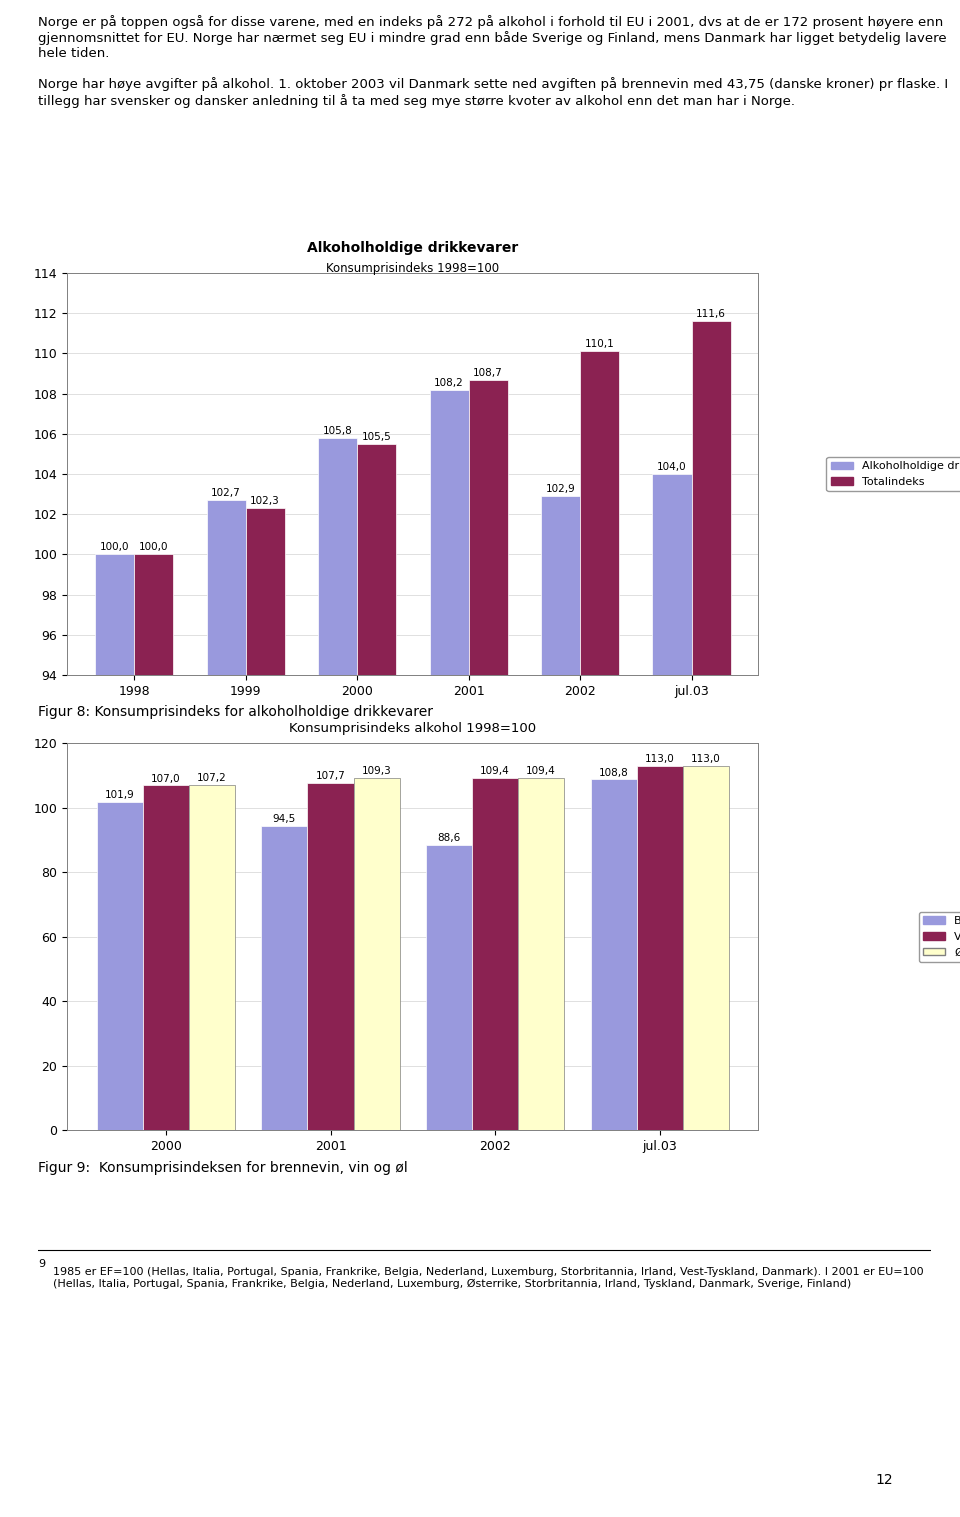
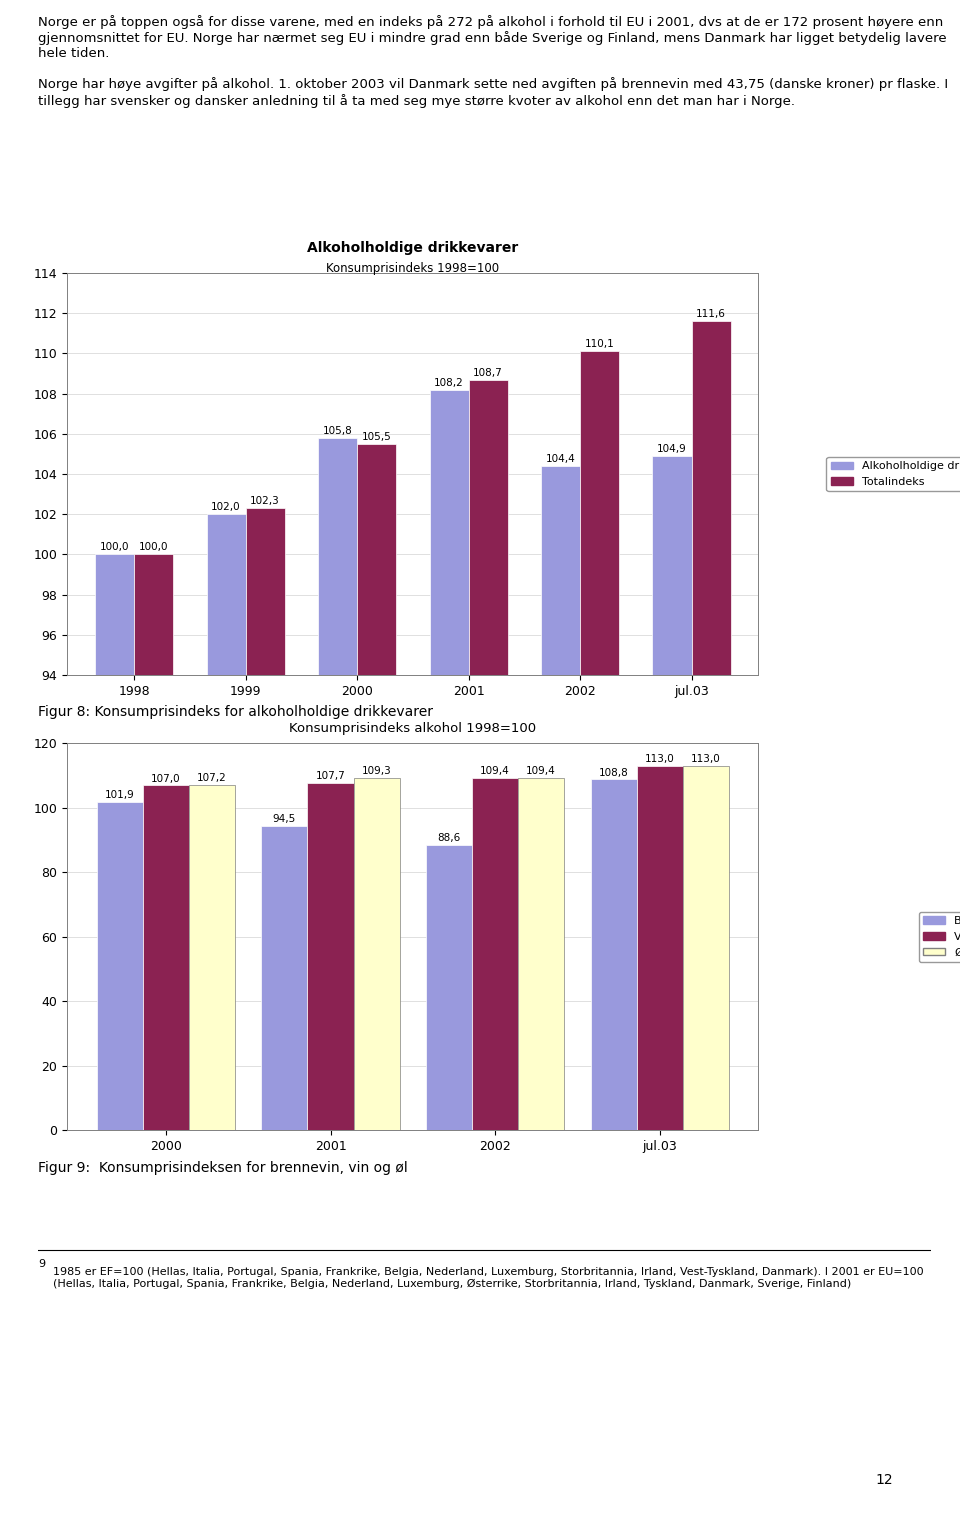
Alkoholholdige drikkevarer/Alkoholholdige drikkevarer/1999: 102,7 -> 102,0
Alkoholholdige drikkevarer/Alkoholholdige drikkevarer/2002: 102,9 -> 104,4
Alkoholholdige drikkevarer/Alkoholholdige drikkevarer/jul.03: 104,0 -> 104,9
